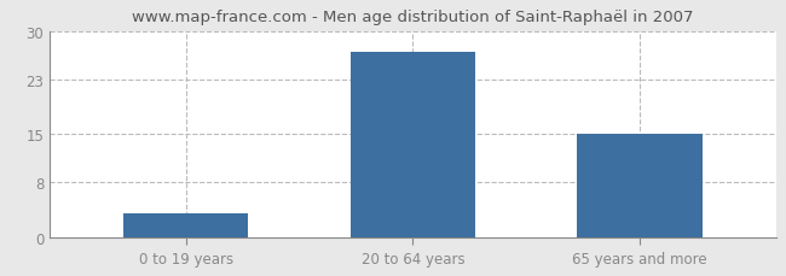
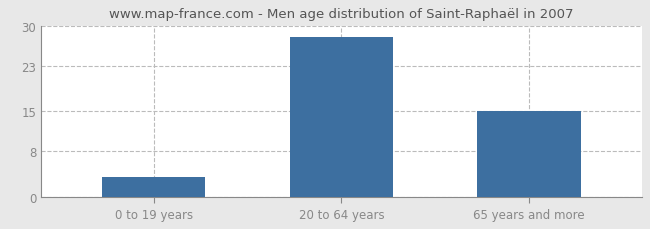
20 to 64 years: 27.0 -> 28.0
